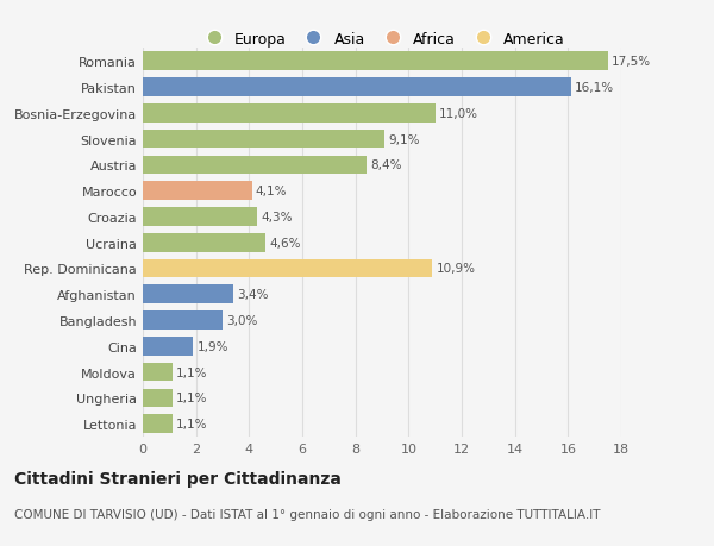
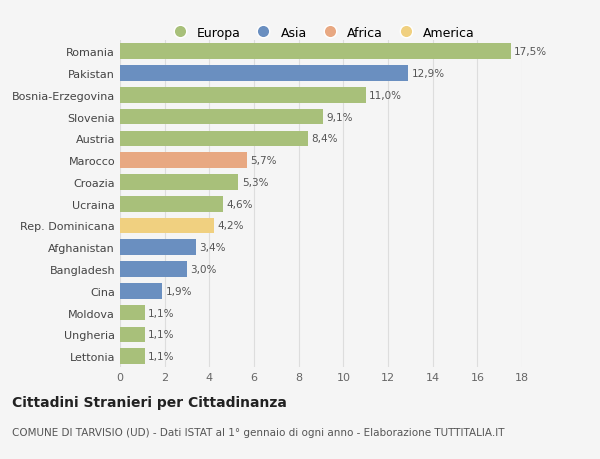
Pakistan: 16,1% -> 12,9%
Marocco: 4,1% -> 5,7%
Croazia: 4,3% -> 5,3%
Rep. Dominicana: 10,9% -> 4,2%
